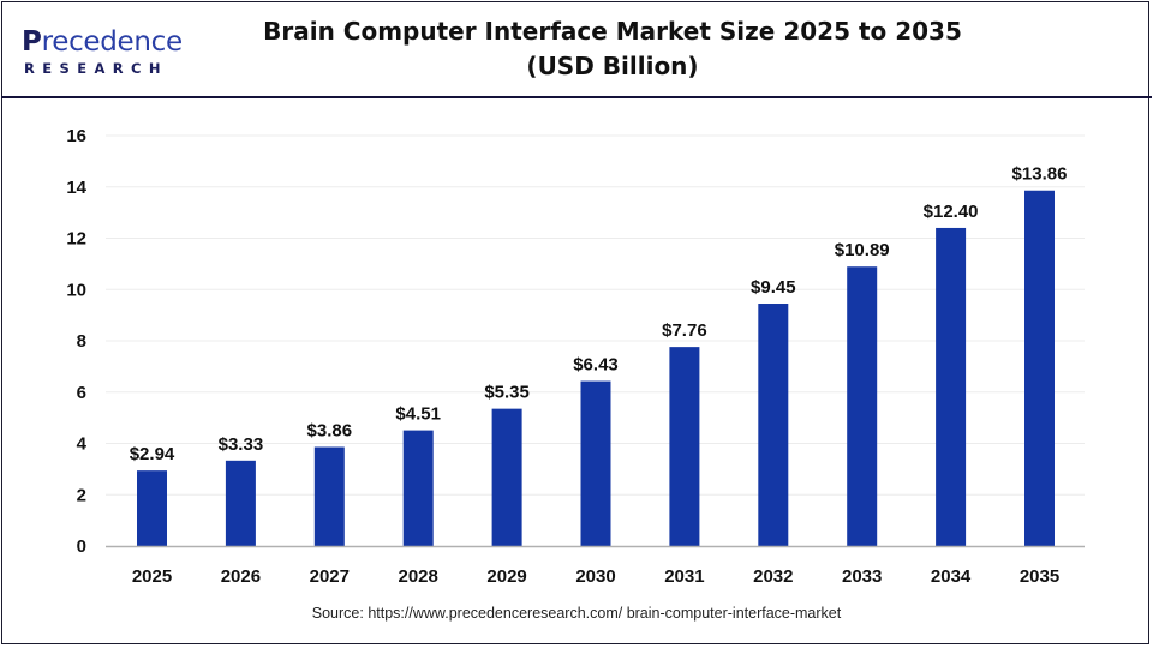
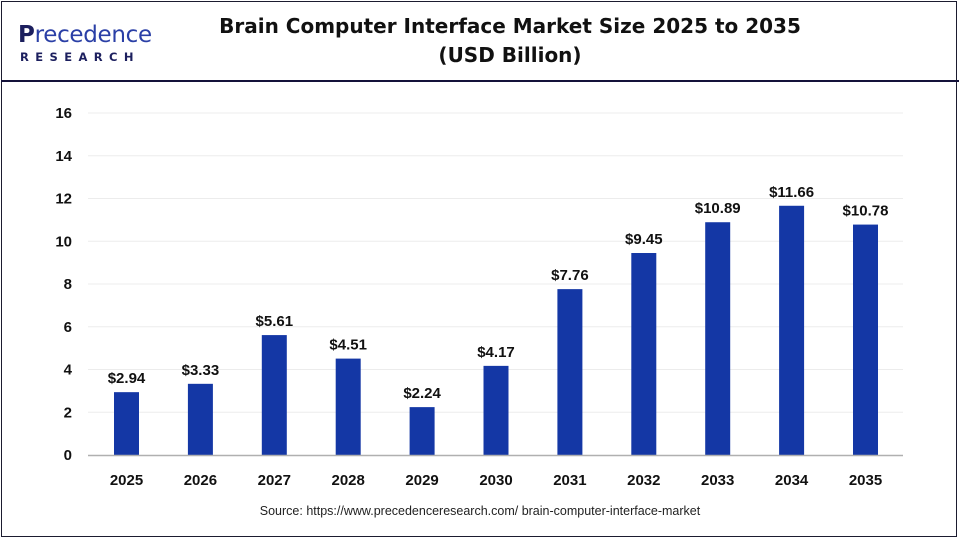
2027: $3.86 -> $5.61
2029: $5.35 -> $2.24
2030: $6.43 -> $4.17
2034: $12.40 -> $11.66
2035: $13.86 -> $10.78
